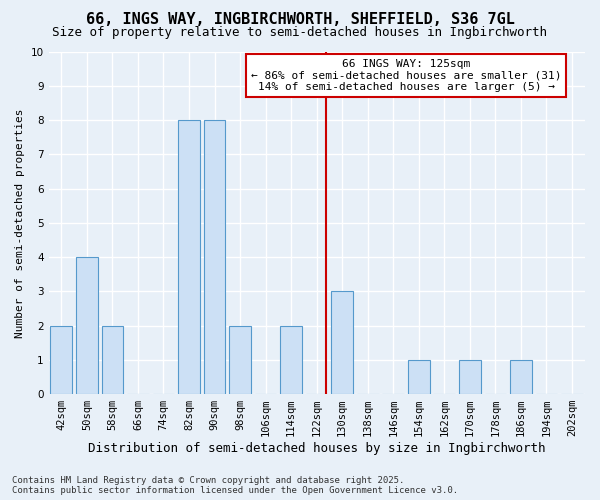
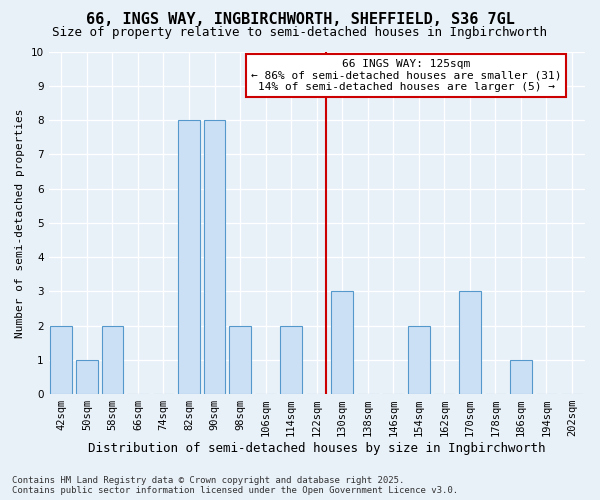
50sqm: 4 -> 1
154sqm: 1 -> 2
170sqm: 1 -> 3
